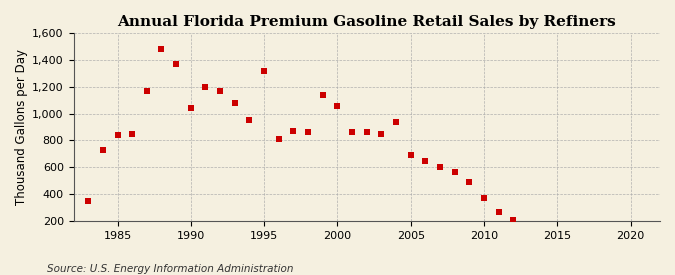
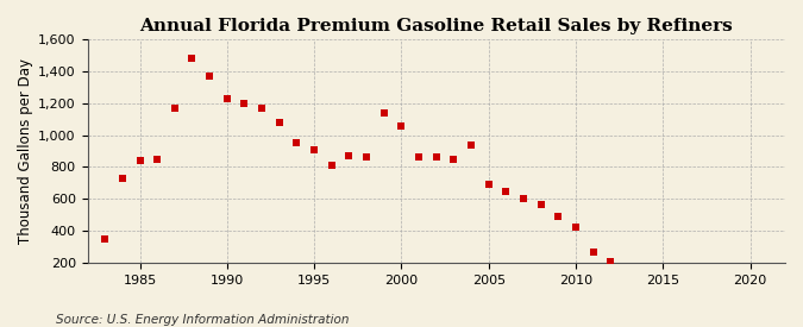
1990: 1,040 -> 1,230
1995: 1,320 -> 910
2010: 370 -> 420
